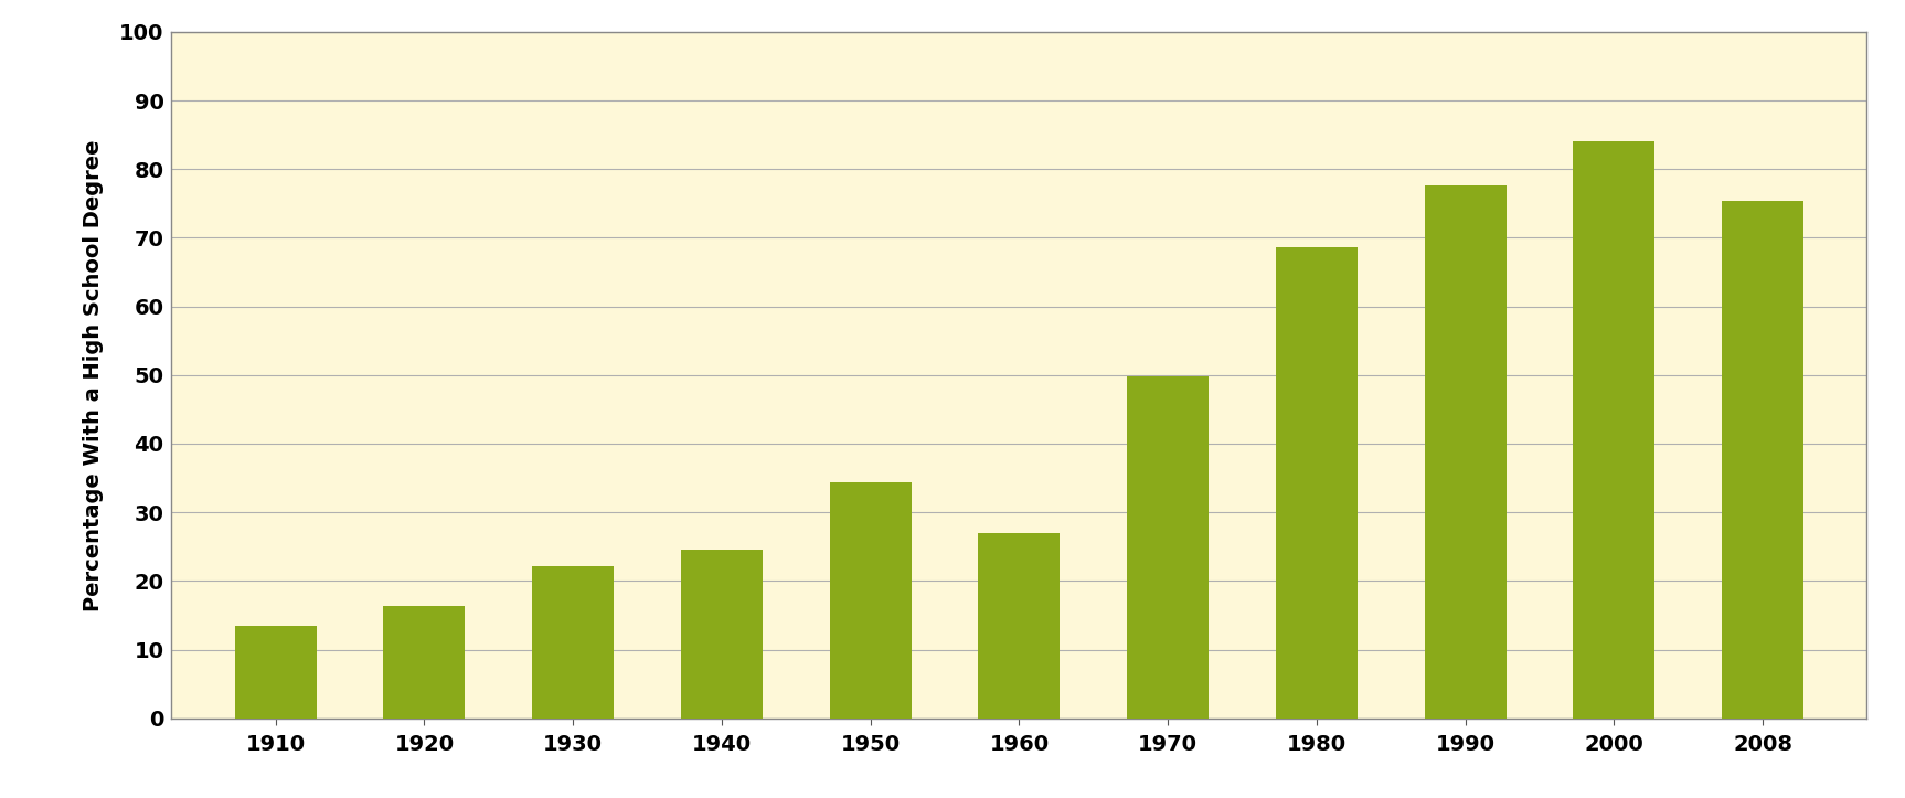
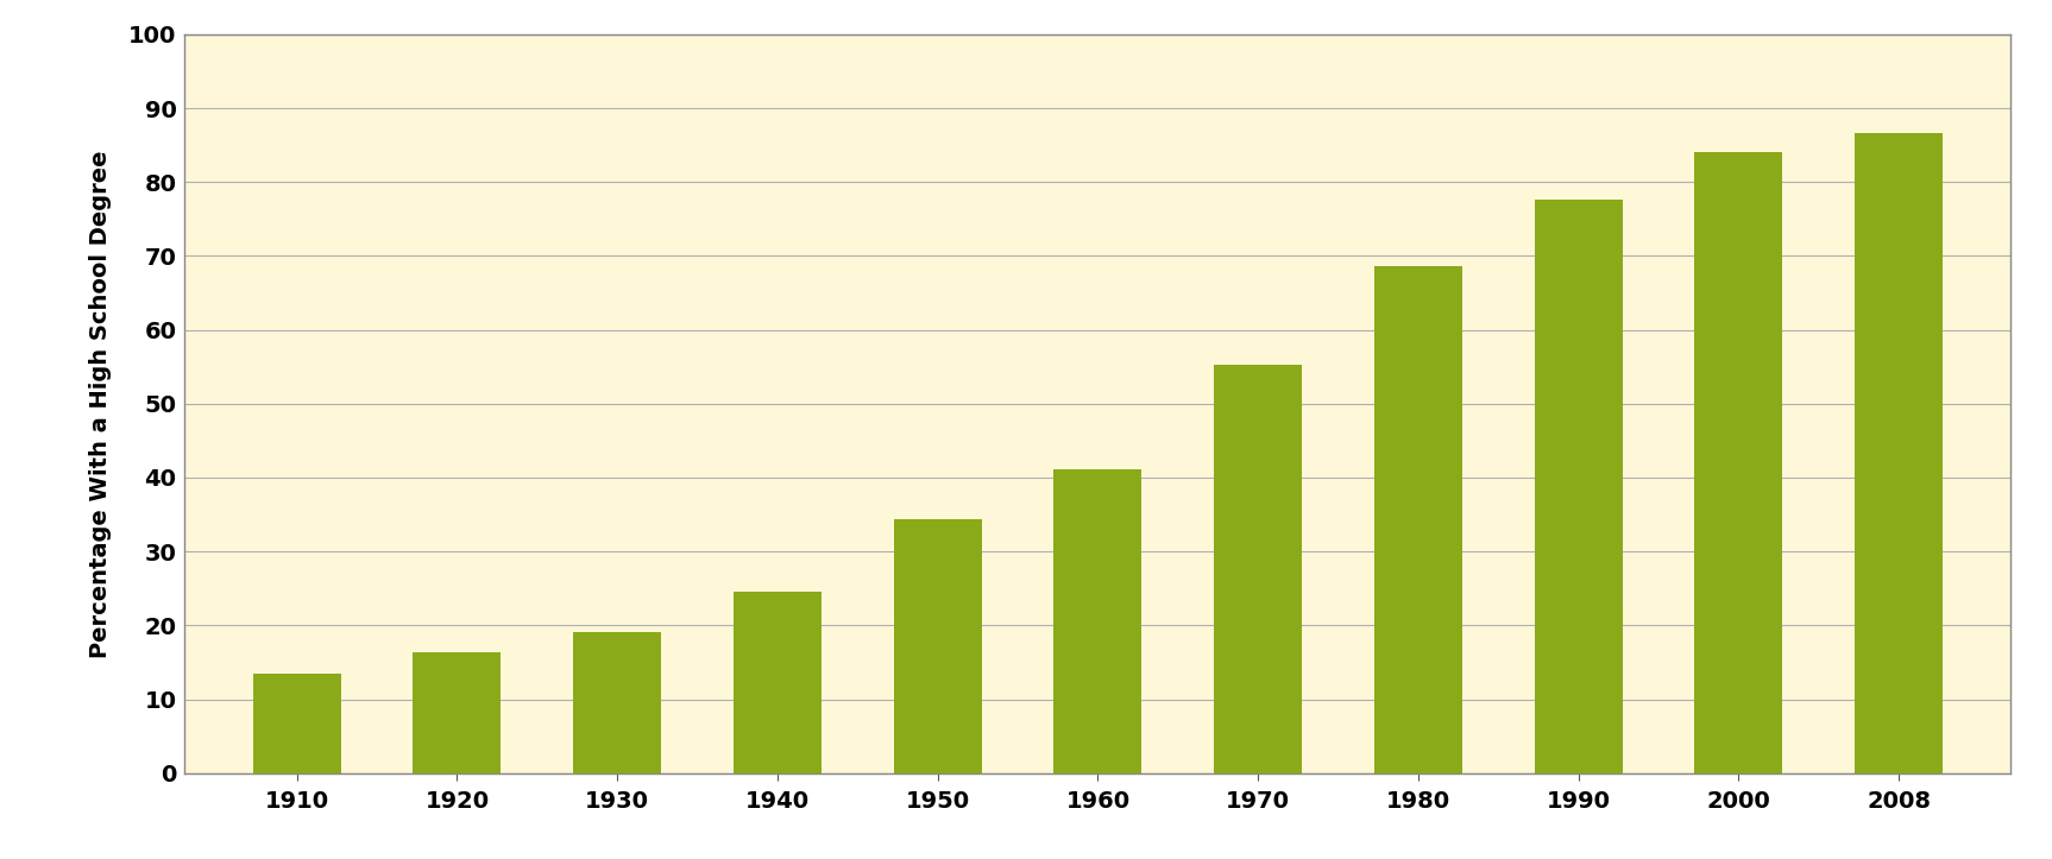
1930: 22.2 -> 19.1
1960: 27.0 -> 41.1
1970: 49.8 -> 55.2
2008: 75.4 -> 86.7
